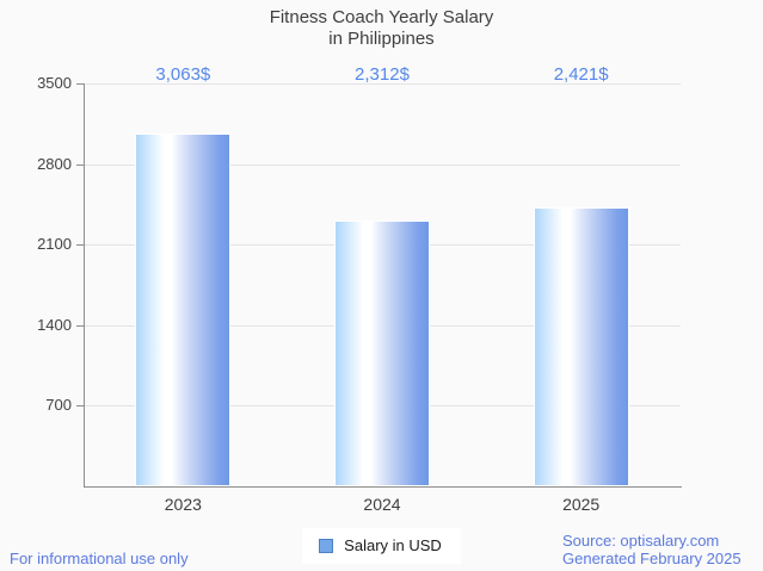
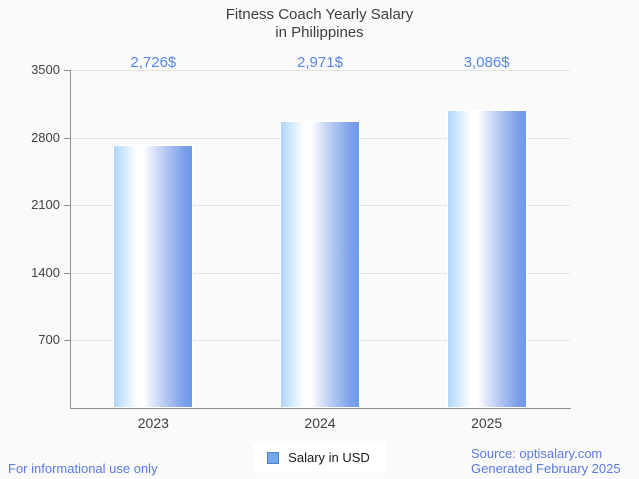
2023: 3,063 -> 2,726
2024: 2,312 -> 2,971
2025: 2,421 -> 3,086
